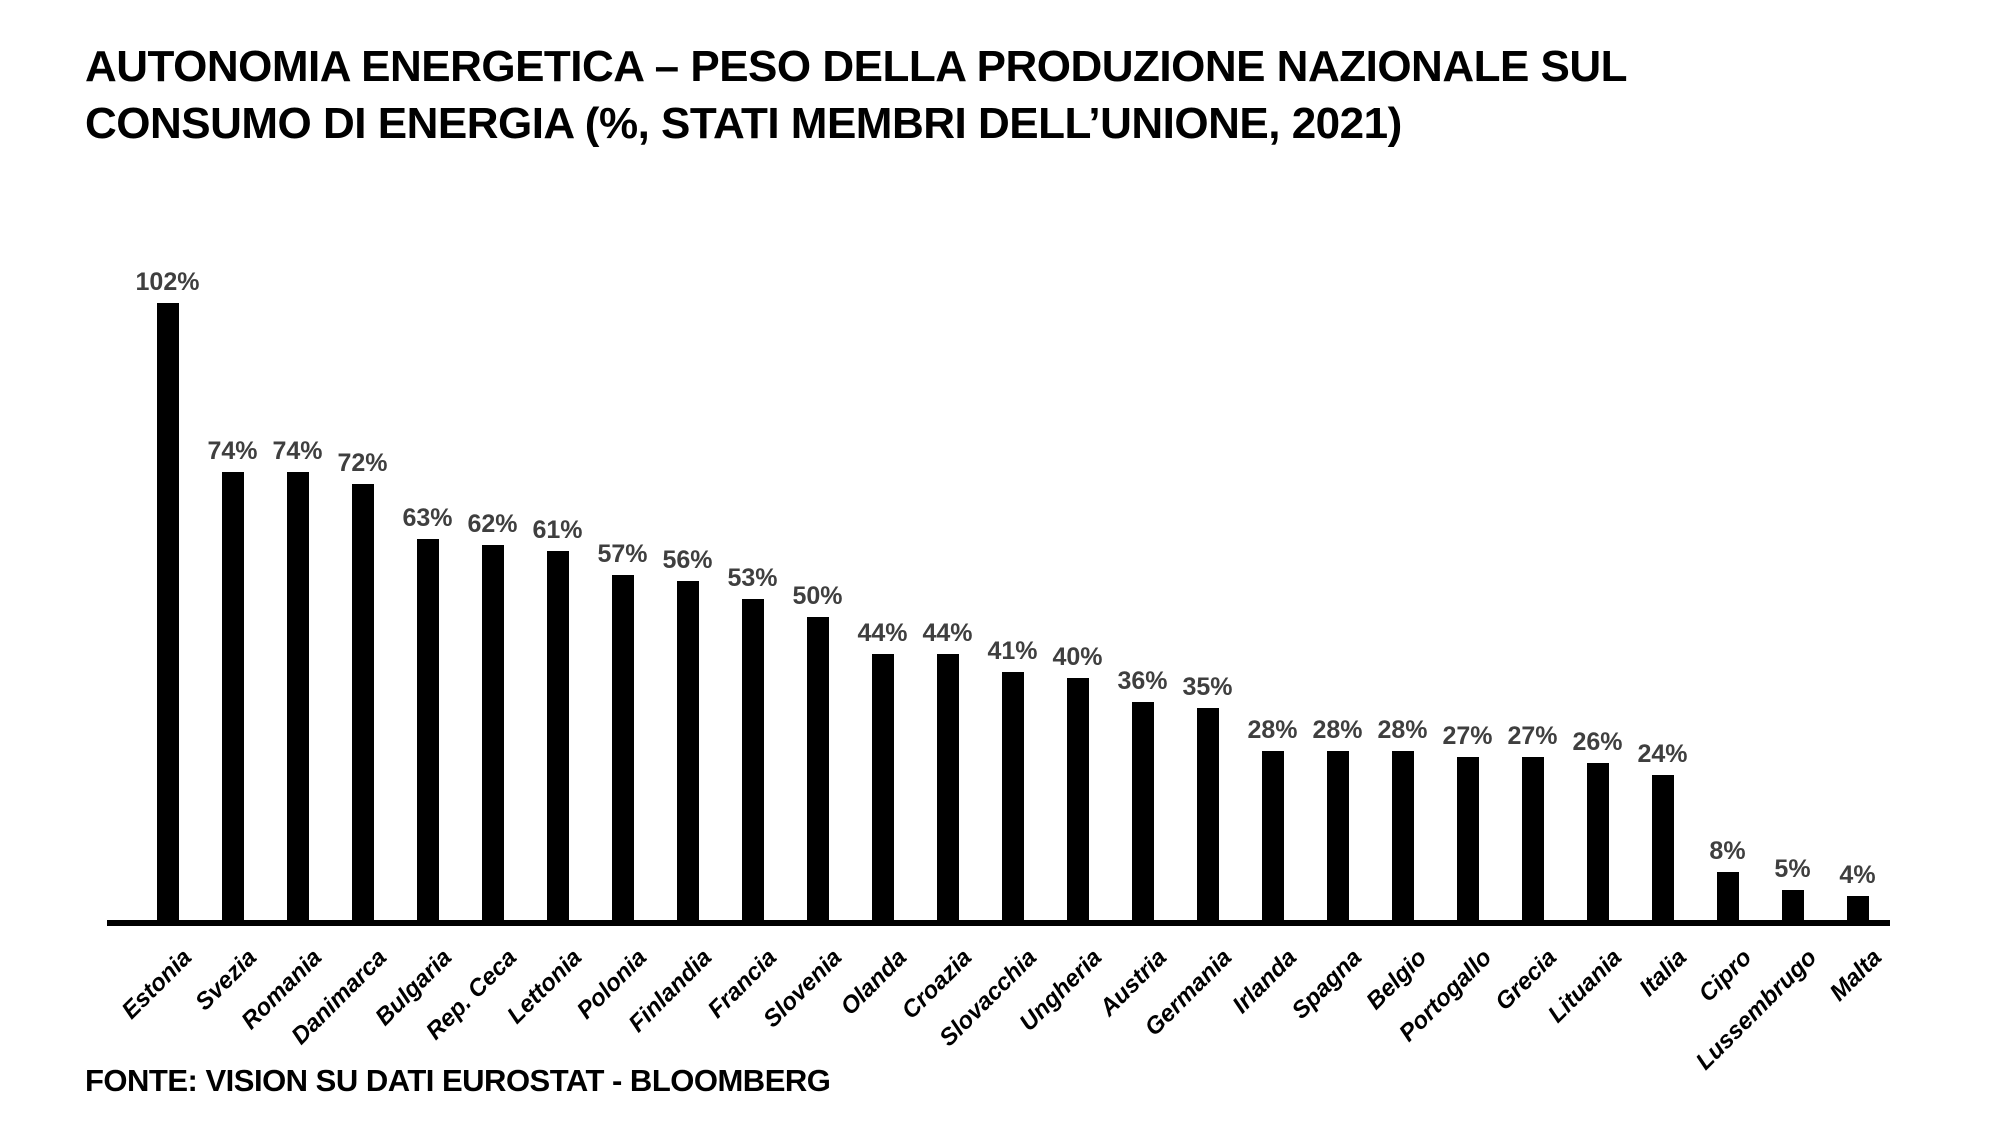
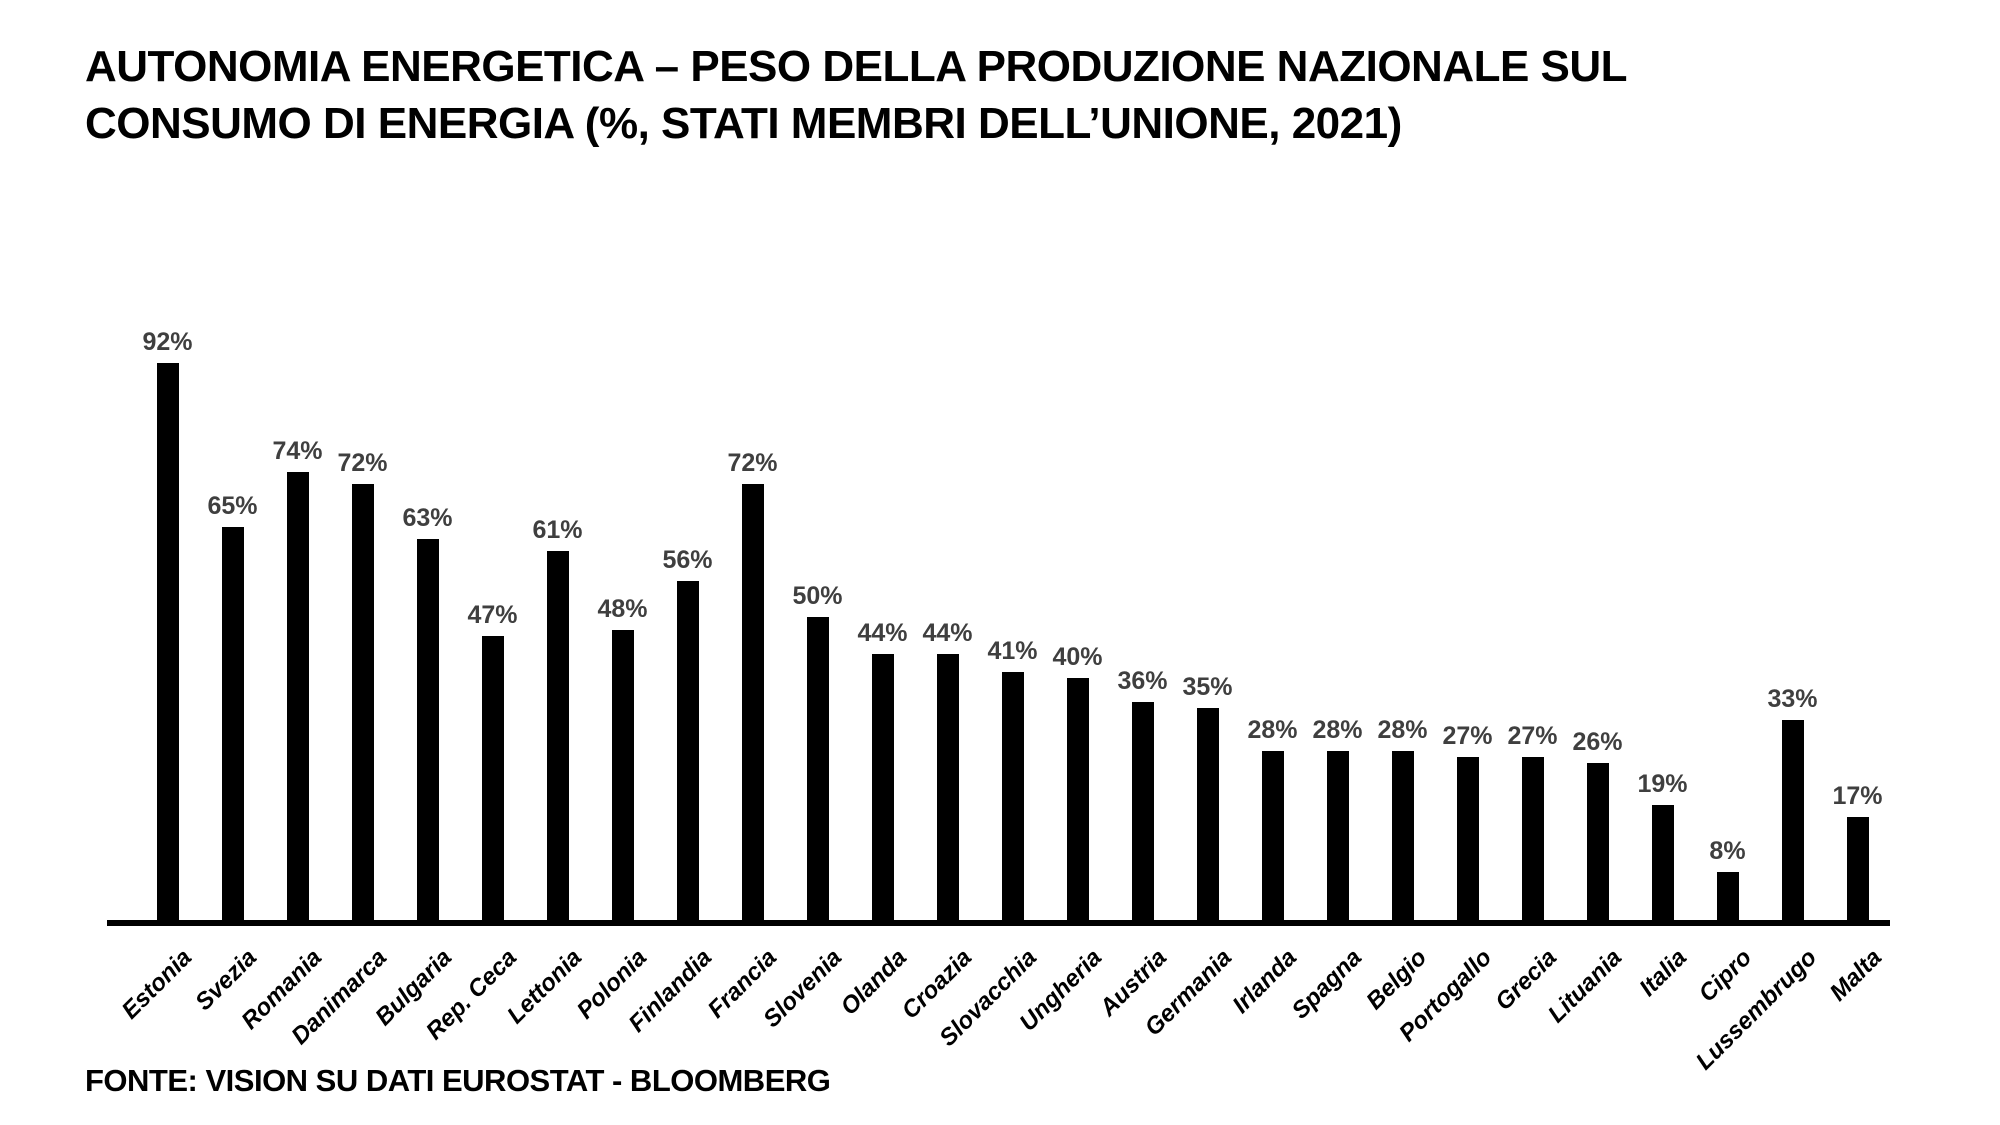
Estonia: 102% -> 92%
Svezia: 74% -> 65%
Rep. Ceca: 62% -> 47%
Polonia: 57% -> 48%
Francia: 53% -> 72%
Italia: 24% -> 19%
Lussembrugo: 5% -> 33%
Malta: 4% -> 17%
